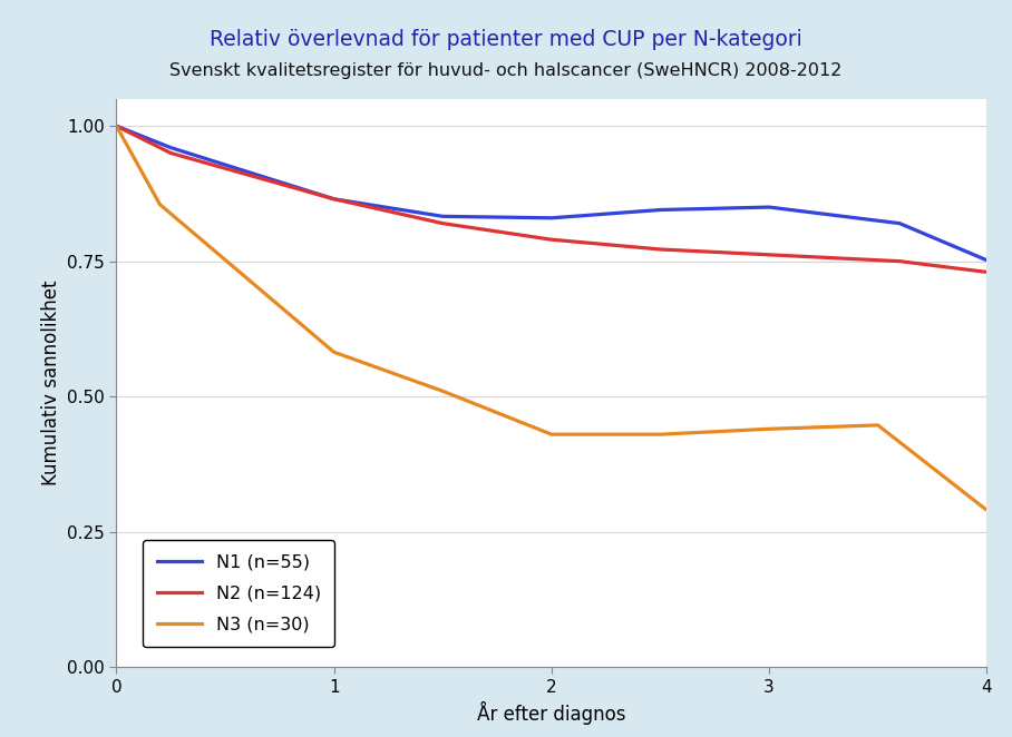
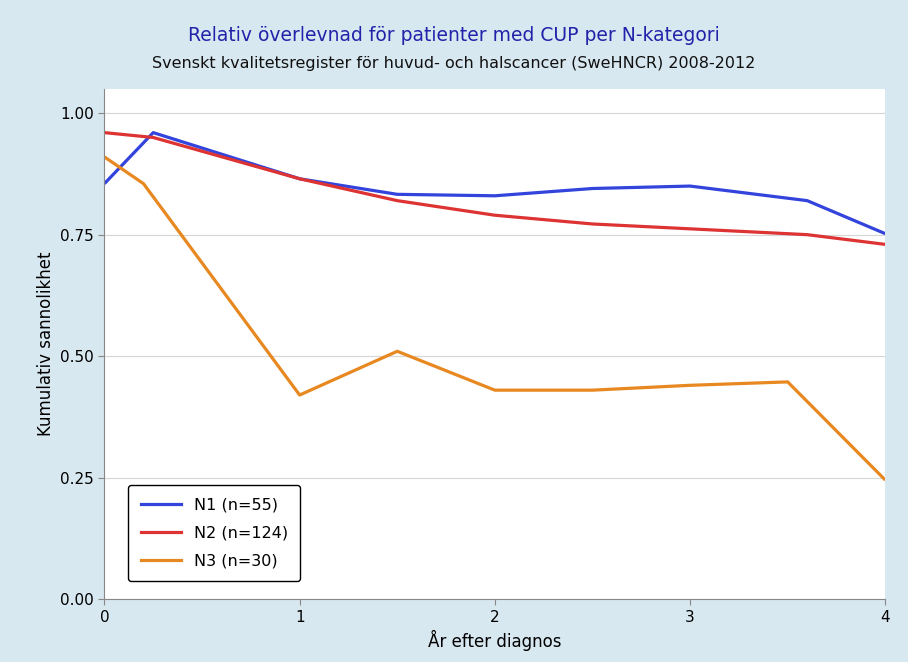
N1 (n=55)/0: 1.000 -> 0.855
N2 (n=124)/0: 1.000 -> 0.960
N3 (n=30)/0: 1.000 -> 0.910
N3 (n=30)/1: 0.582 -> 0.420
N3 (n=30)/4: 0.290 -> 0.245
